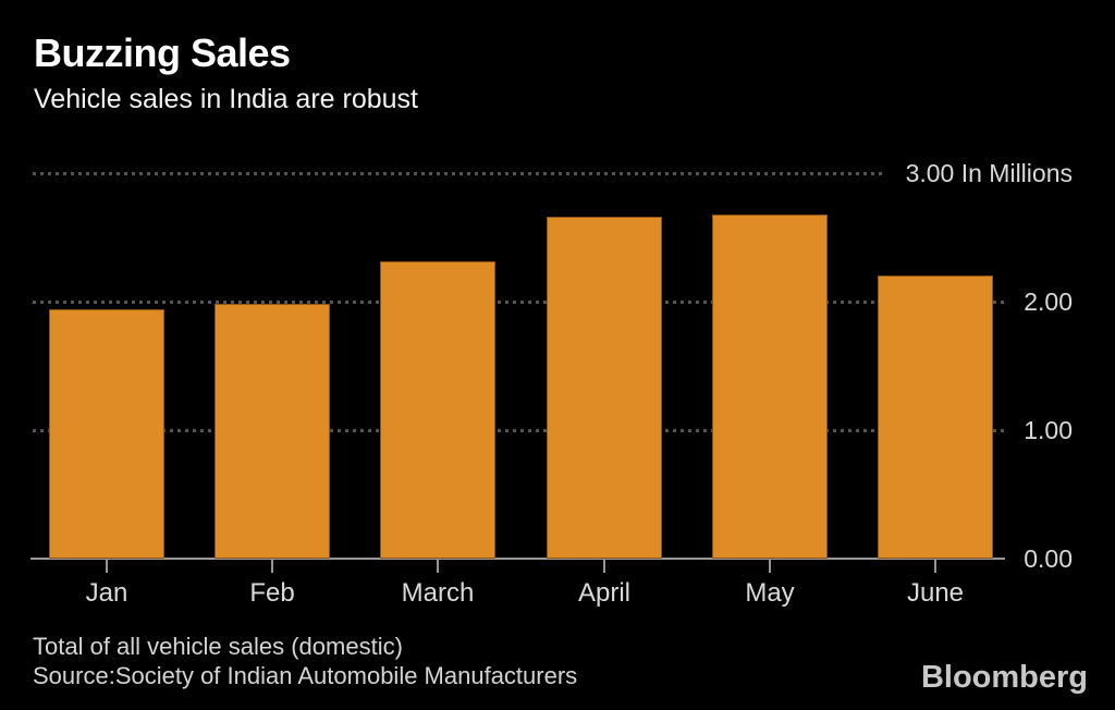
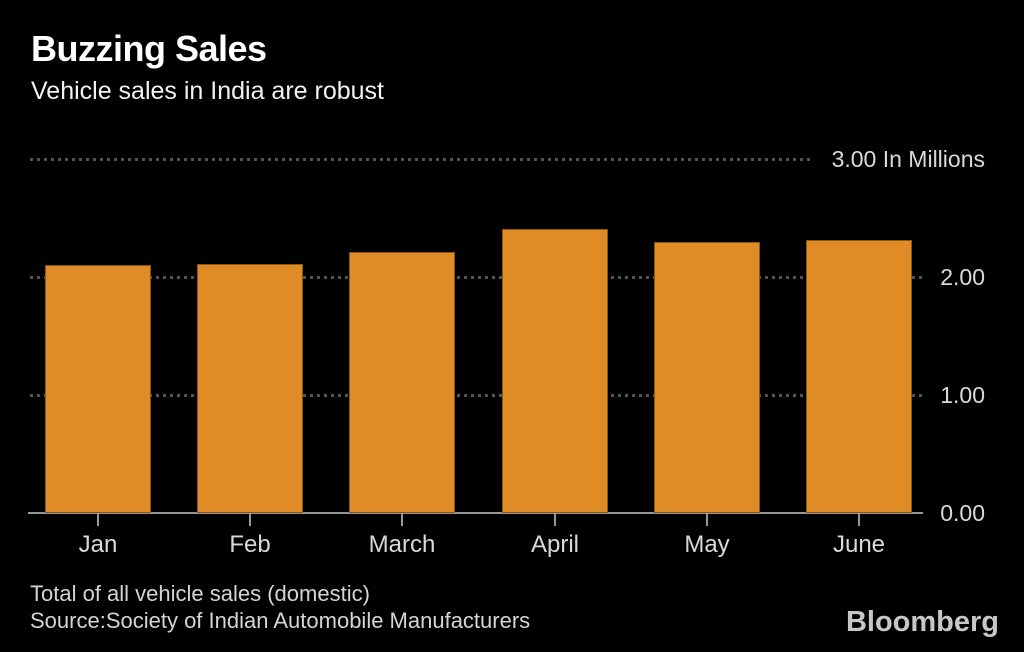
Jan: 1.94 -> 2.10
Feb: 1.98 -> 2.11
March: 2.31 -> 2.21
April: 2.66 -> 2.41
May: 2.68 -> 2.30
June: 2.20 -> 2.31
